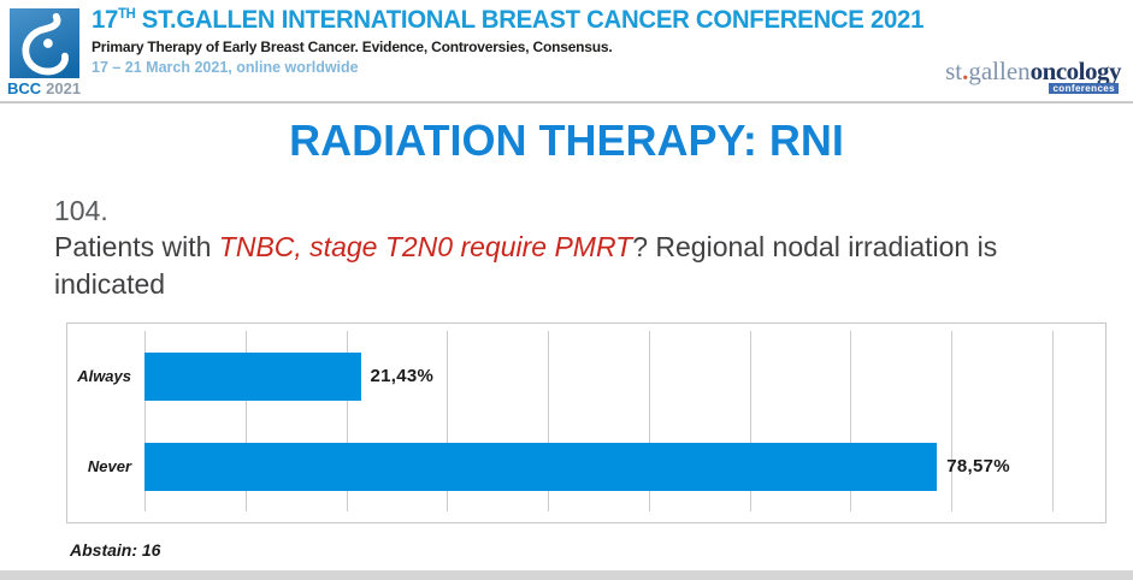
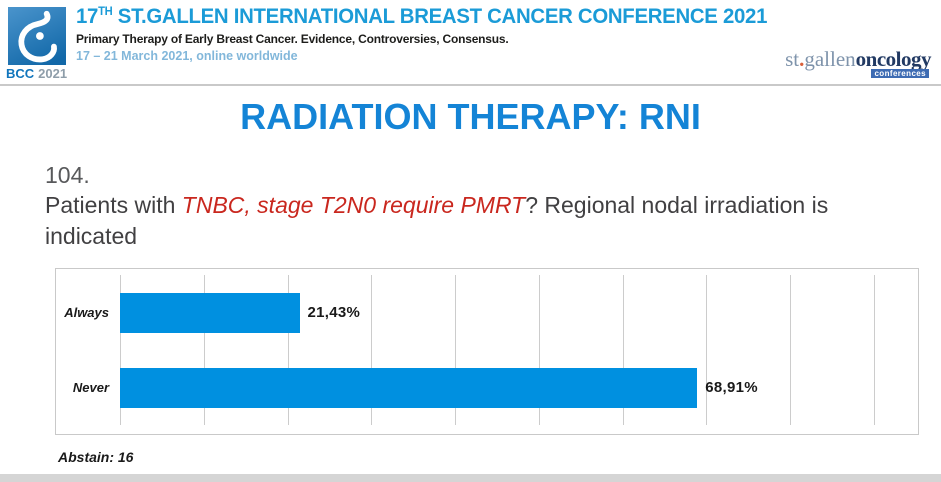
Never: 78,57% -> 68,91%
